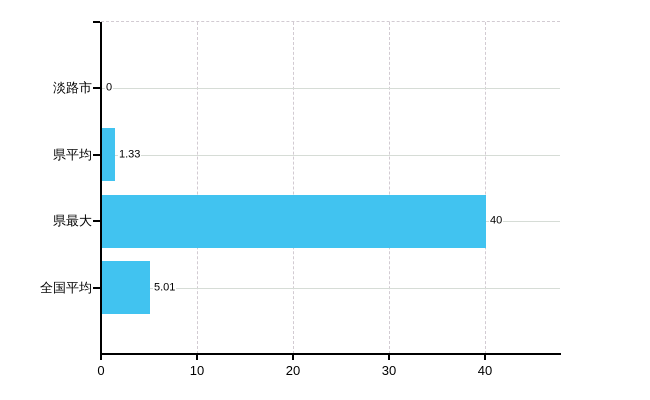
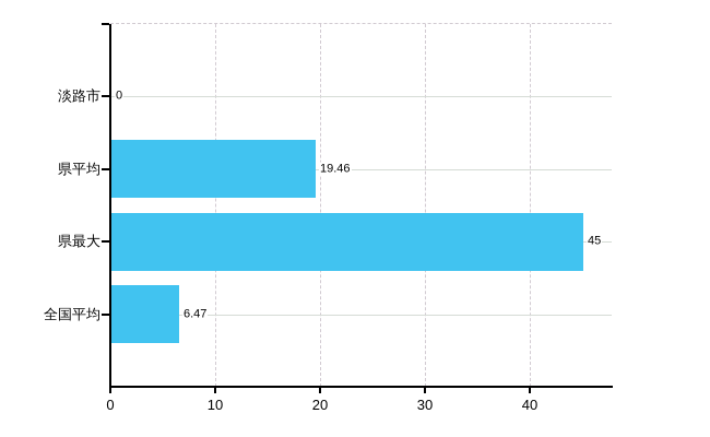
県平均: 1.33 -> 19.46
県最大: 40 -> 45
全国平均: 5.01 -> 6.47
